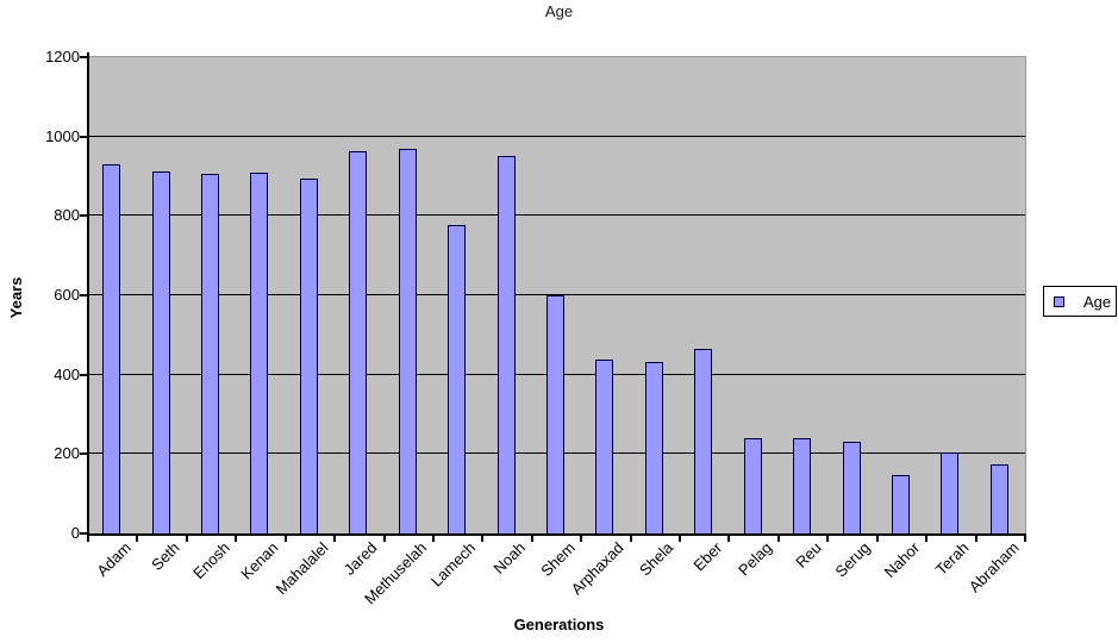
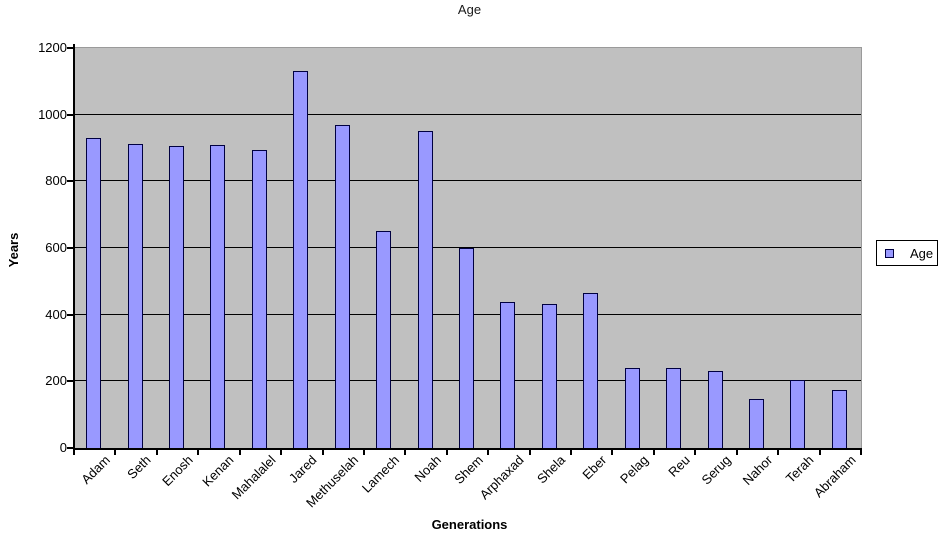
Jared: 960 -> 1130
Lamech: 780 -> 650
